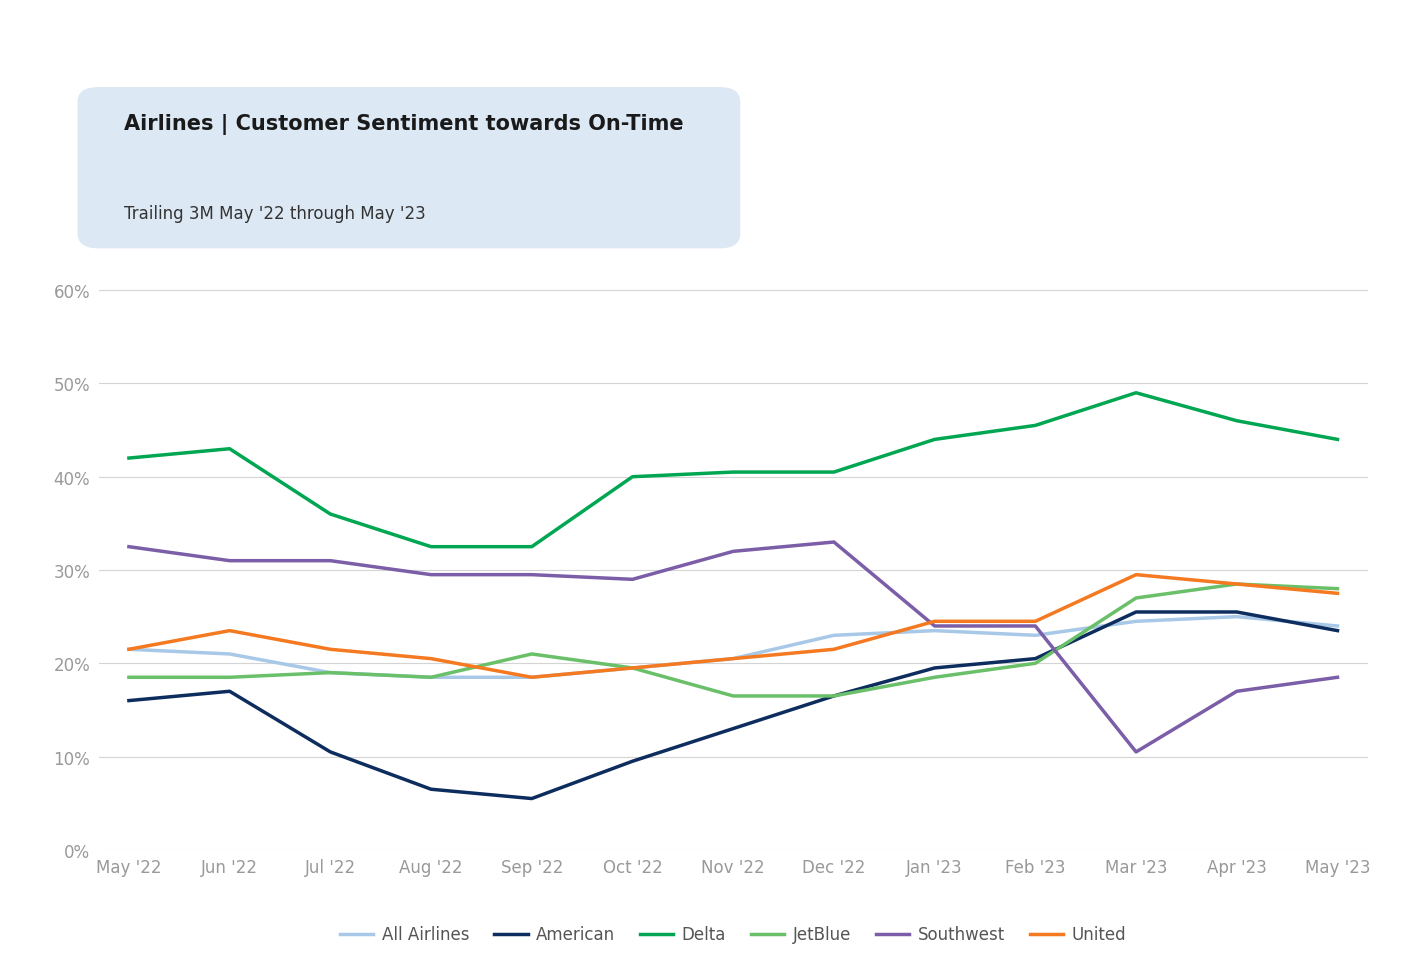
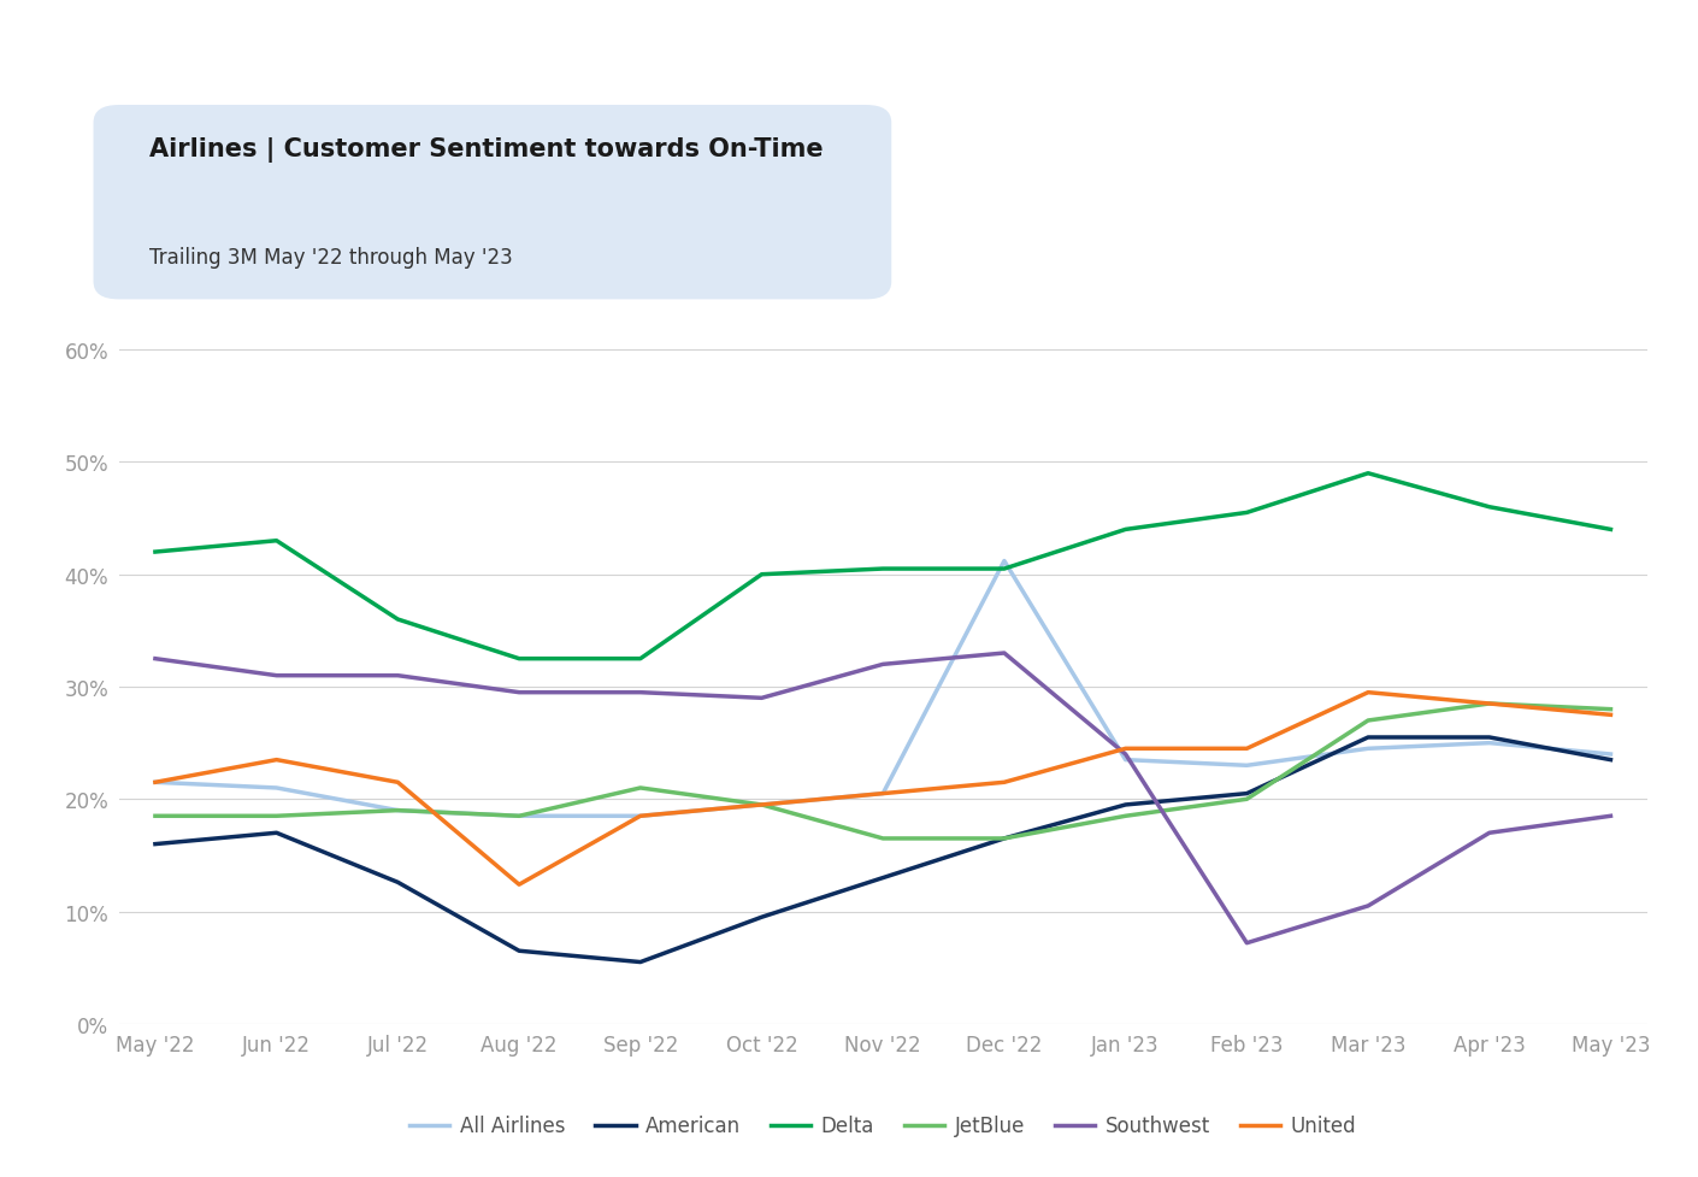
American/Jul '22: 10.5% -> 12.6%
United/Aug '22: 20.5% -> 12.4%
All Airlines/Dec '22: 23.0% -> 41.2%
Southwest/Feb '23: 24.0% -> 7.2%
